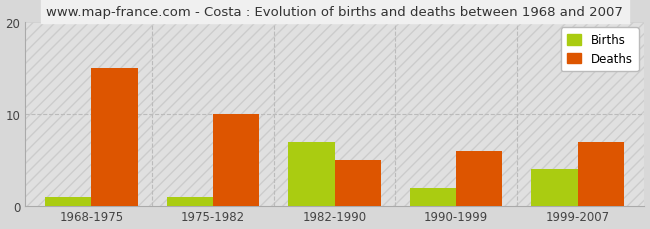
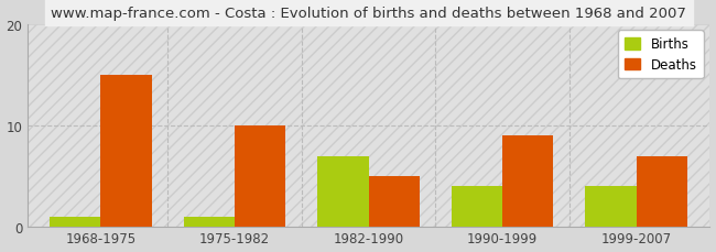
Births/1990-1999: 2 -> 4
Deaths/1990-1999: 6 -> 9
